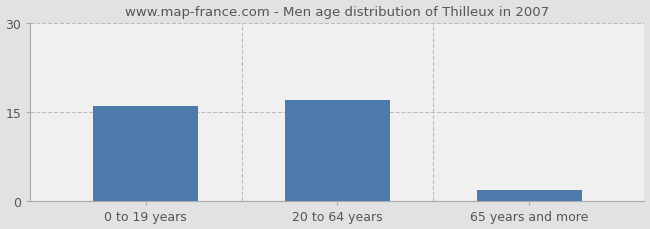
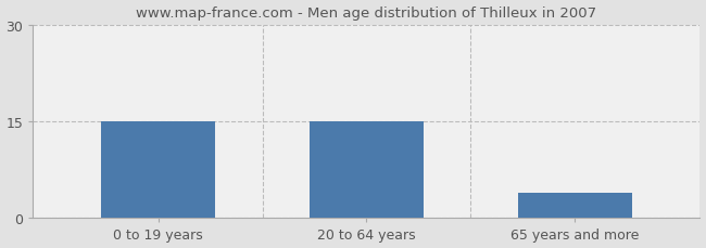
0 to 19 years: 16 -> 15
20 to 64 years: 17 -> 15
65 years and more: 2 -> 4
